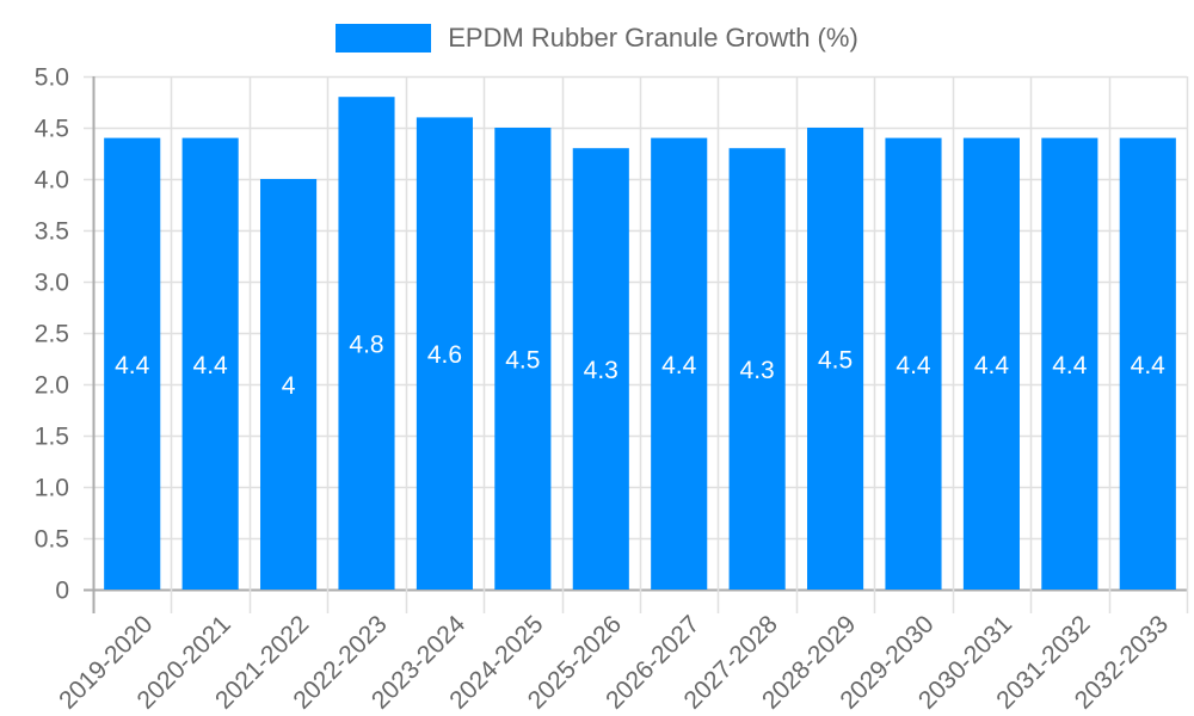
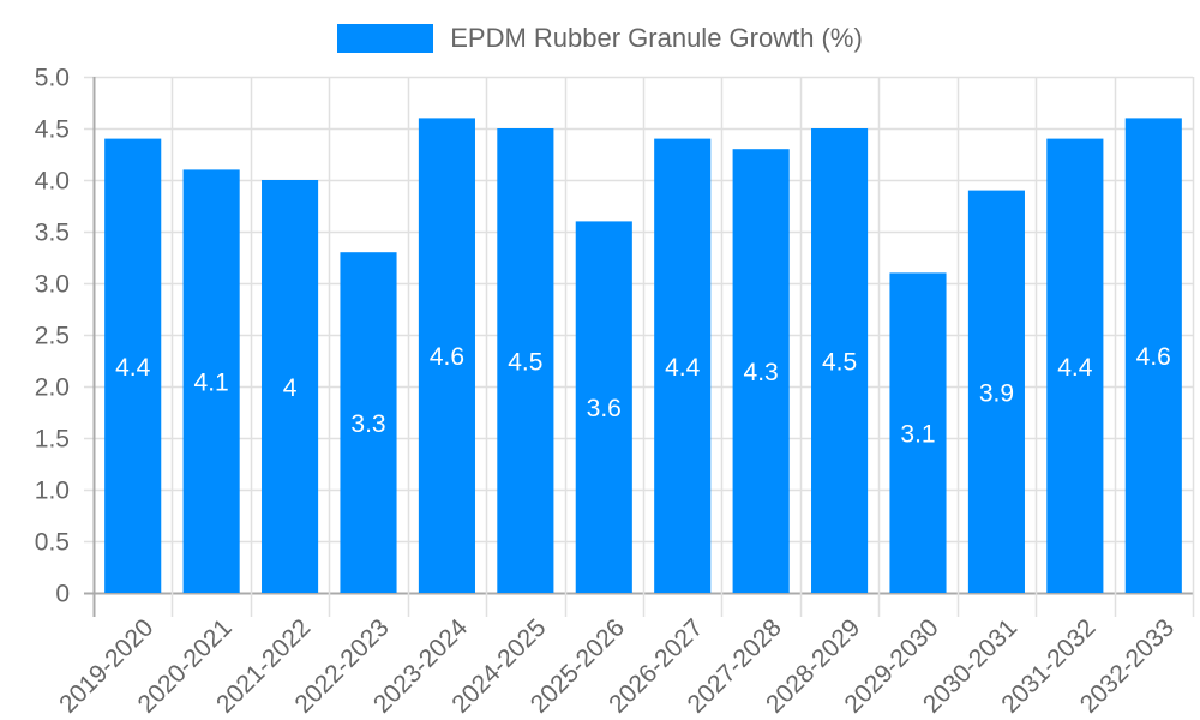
2020-2021: 4.4 -> 4.1
2022-2023: 4.8 -> 3.3
2025-2026: 4.3 -> 3.6
2029-2030: 4.4 -> 3.1
2030-2031: 4.4 -> 3.9
2032-2033: 4.4 -> 4.6
